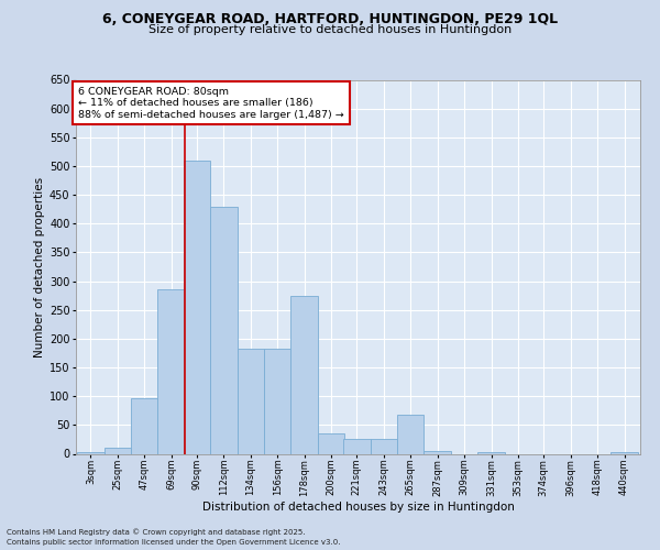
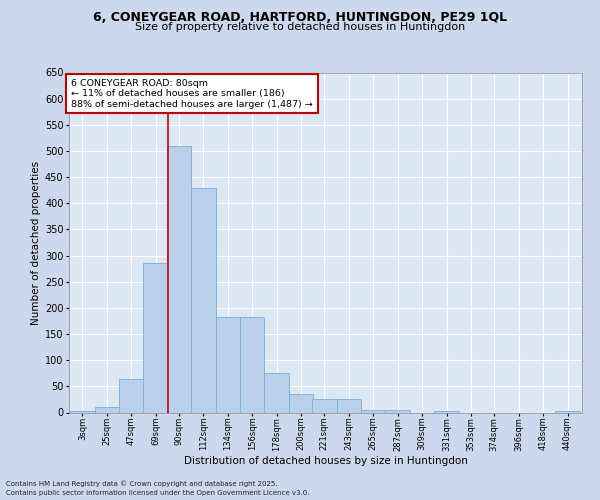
47sqm: 96 -> 65
178sqm: 274 -> 75
265sqm: 68 -> 5
